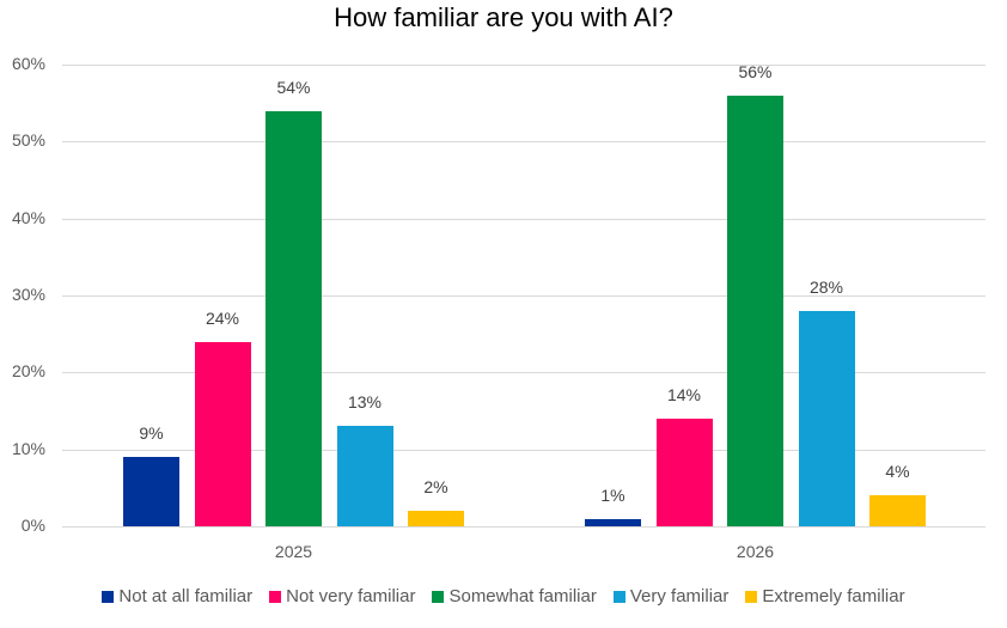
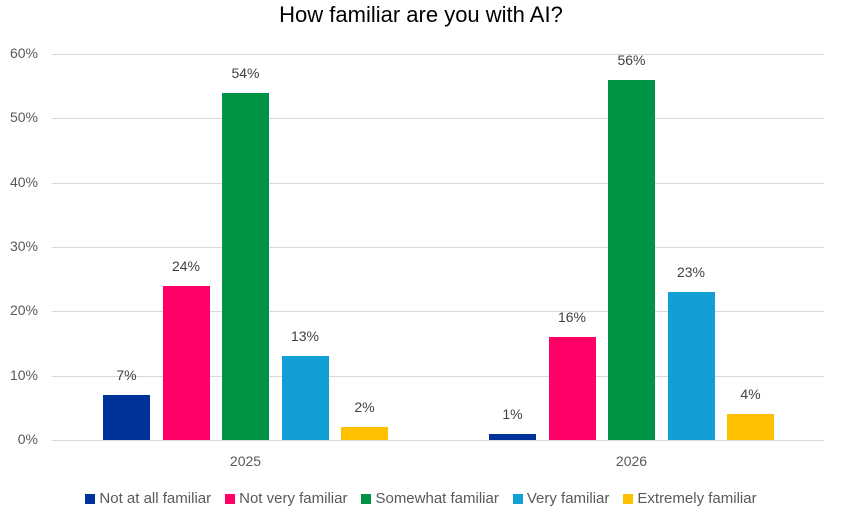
Not at all familiar/2025: 9% -> 7%
Not very familiar/2026: 14% -> 16%
Very familiar/2026: 28% -> 23%
